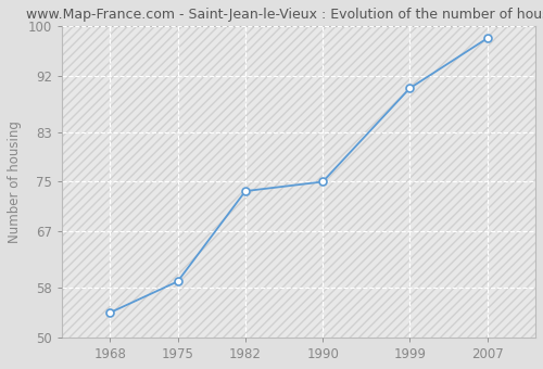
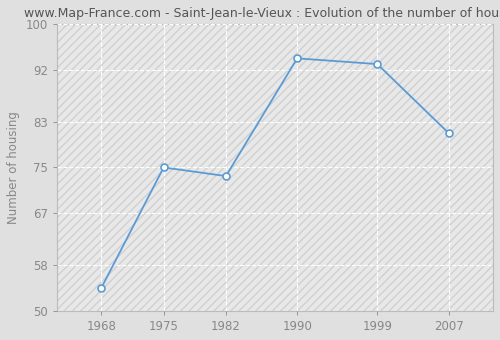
1975: 59.0 -> 75.0
1990: 75.0 -> 94.0
1999: 90.0 -> 93.0
2007: 98.0 -> 81.0
